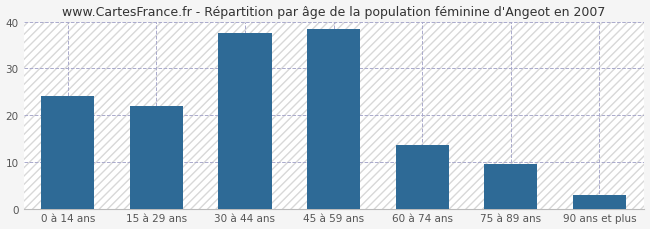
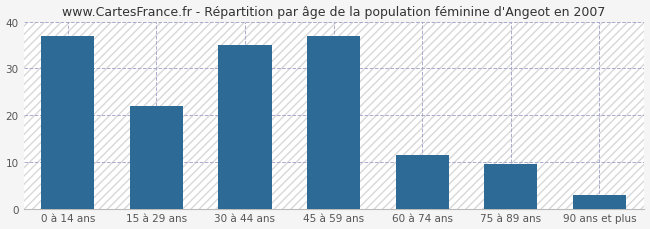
0 à 14 ans: 24.0 -> 37.0
30 à 44 ans: 37.5 -> 35.0
45 à 59 ans: 38.5 -> 37.0
60 à 74 ans: 13.5 -> 11.5
